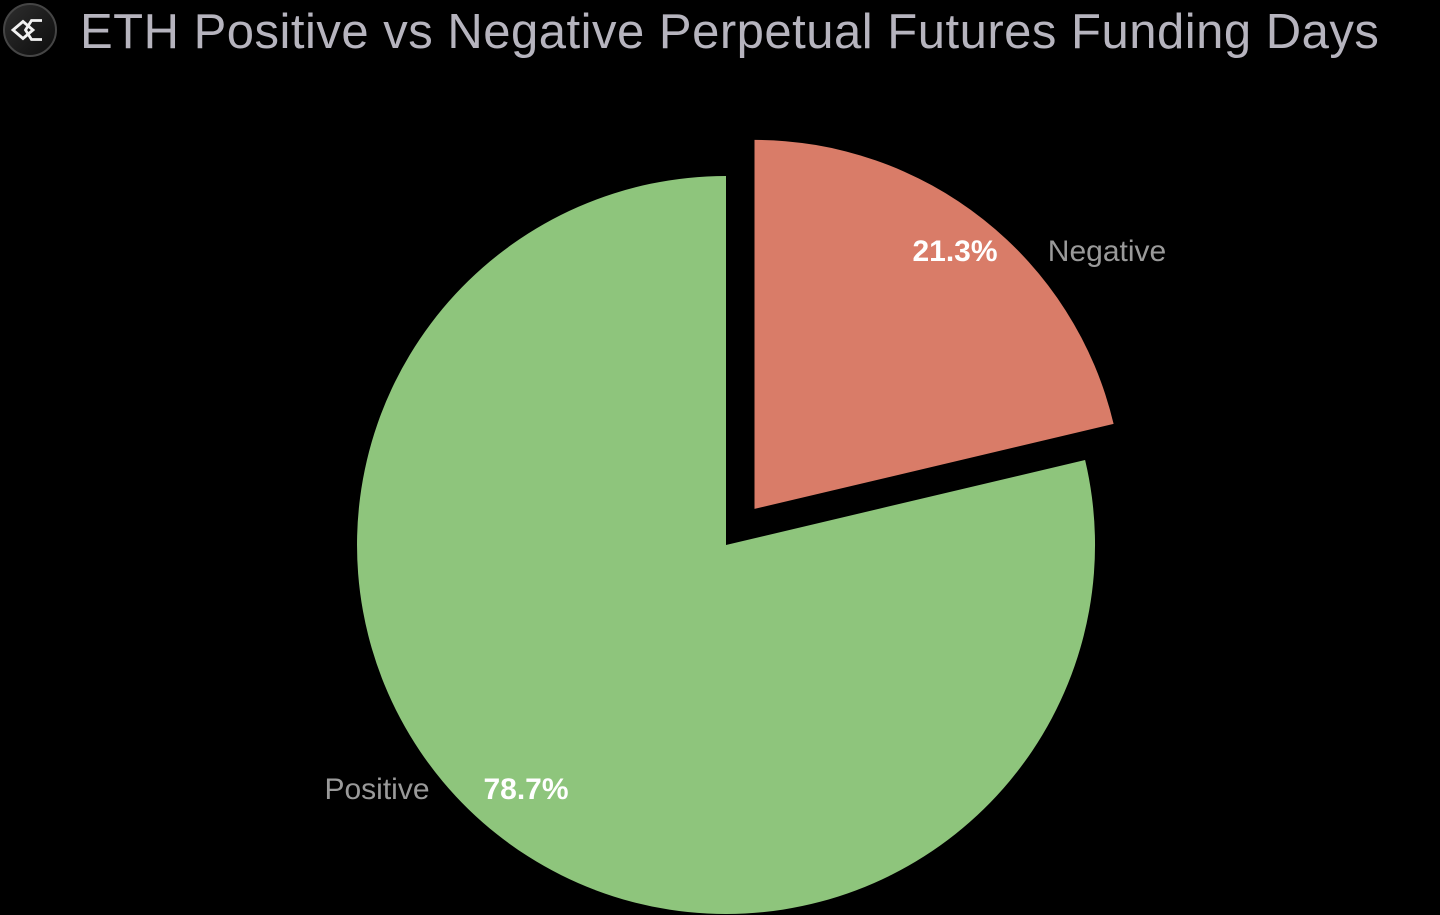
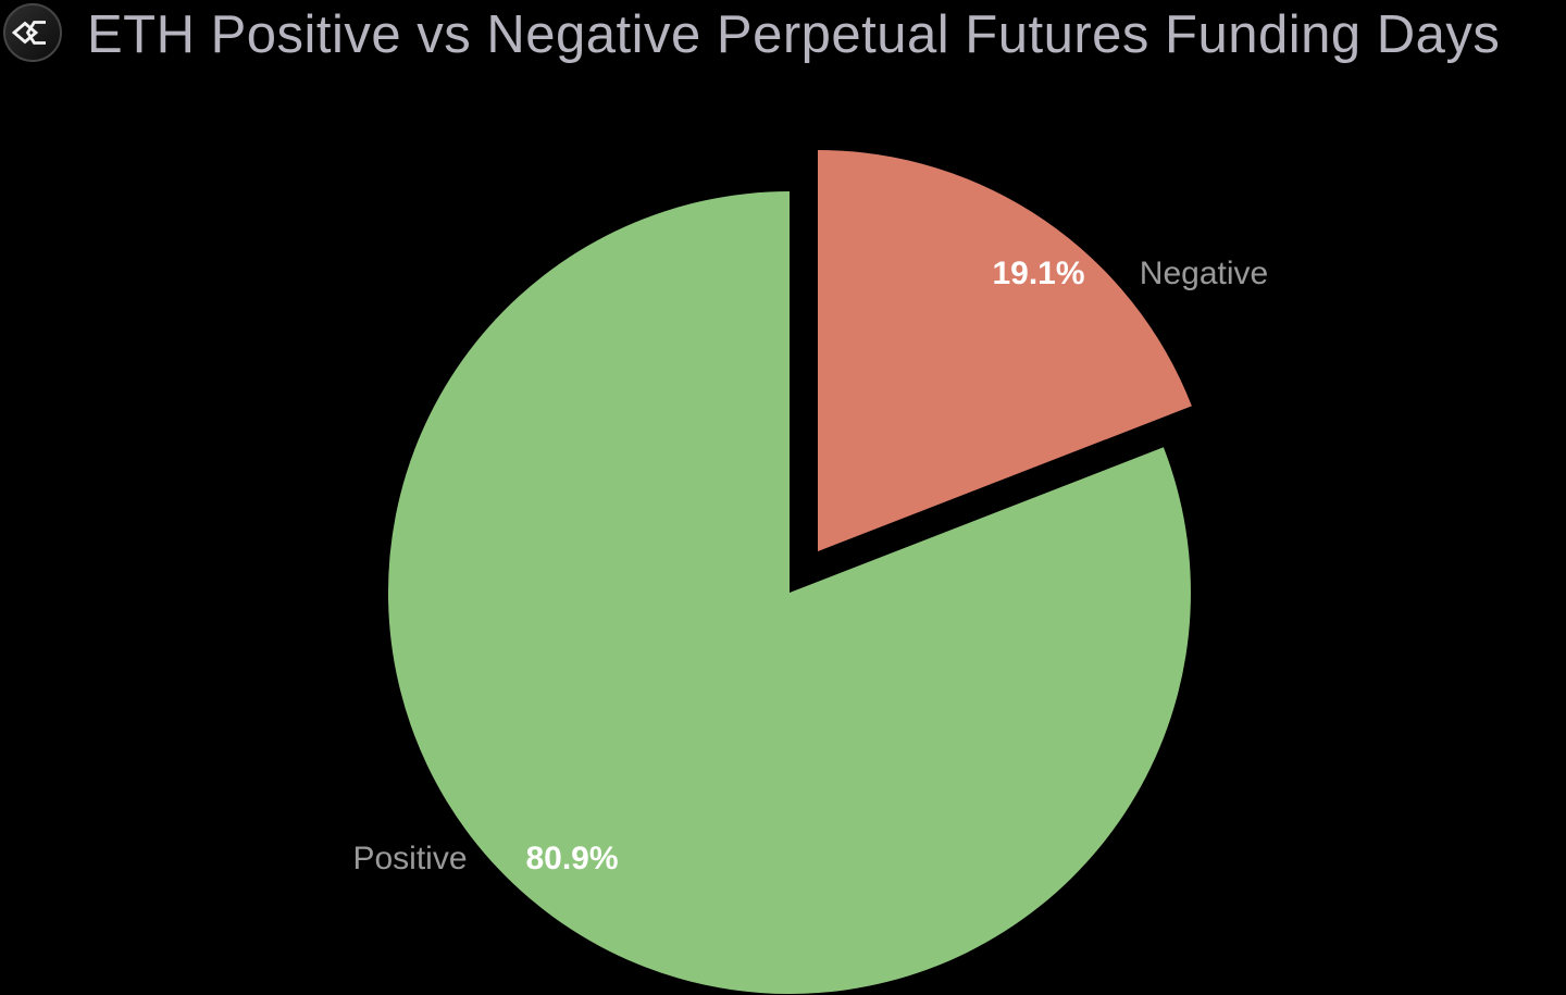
Negative: 21.3% -> 19.1%
Positive: 78.7% -> 80.9%
